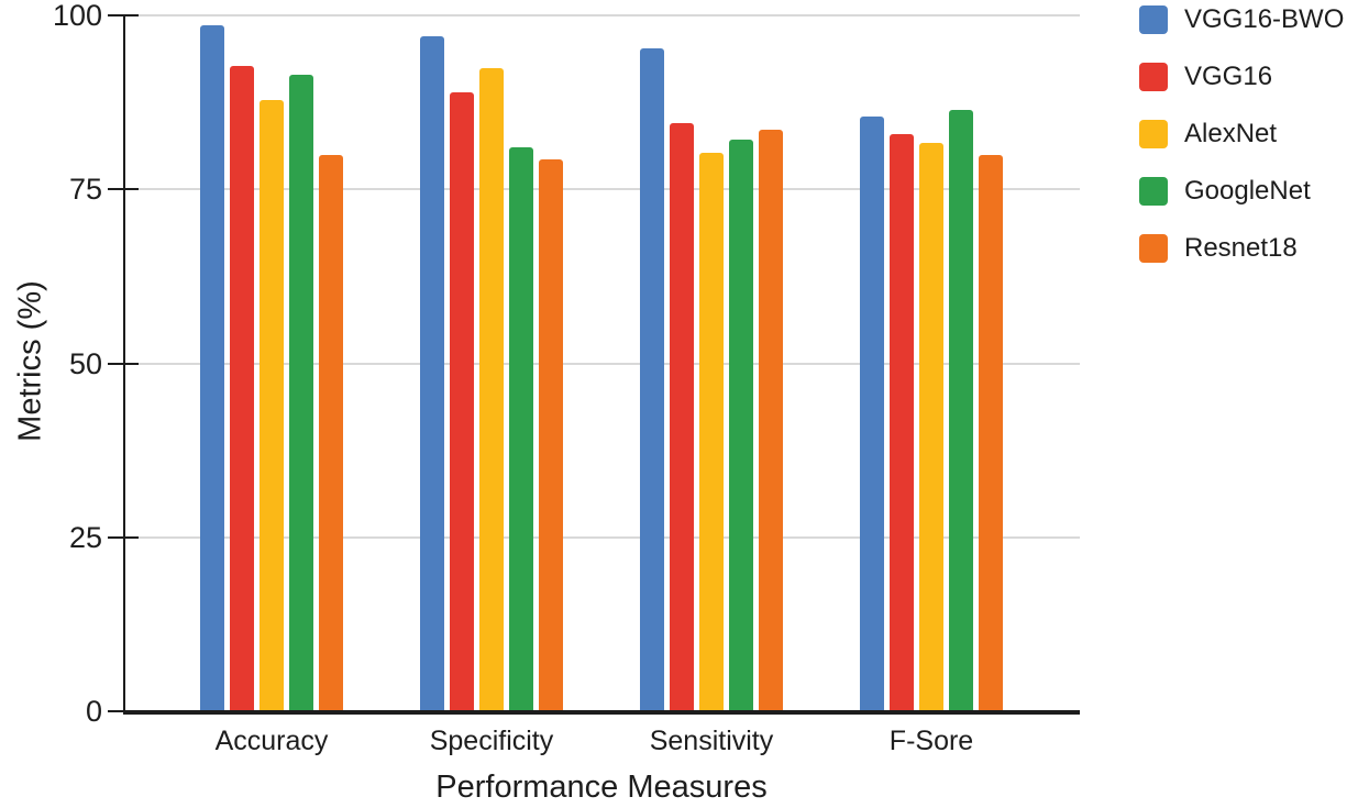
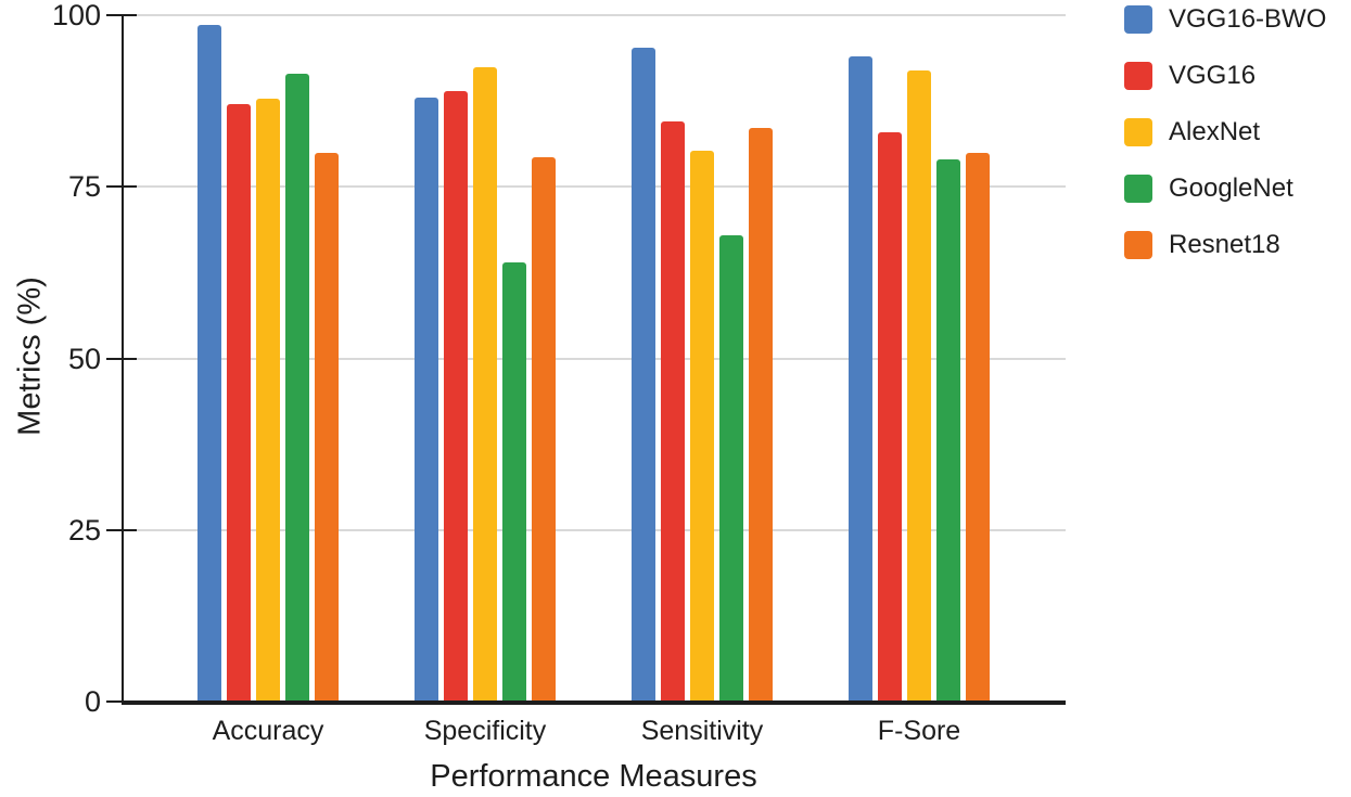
VGG16/Accuracy: 93 -> 87
VGG16-BWO/Specificity: 97 -> 88
GoogleNet/Specificity: 81 -> 64
GoogleNet/Sensitivity: 82 -> 68
VGG16-BWO/F-Sore: 85 -> 94
AlexNet/F-Sore: 82 -> 92
GoogleNet/F-Sore: 86 -> 79
